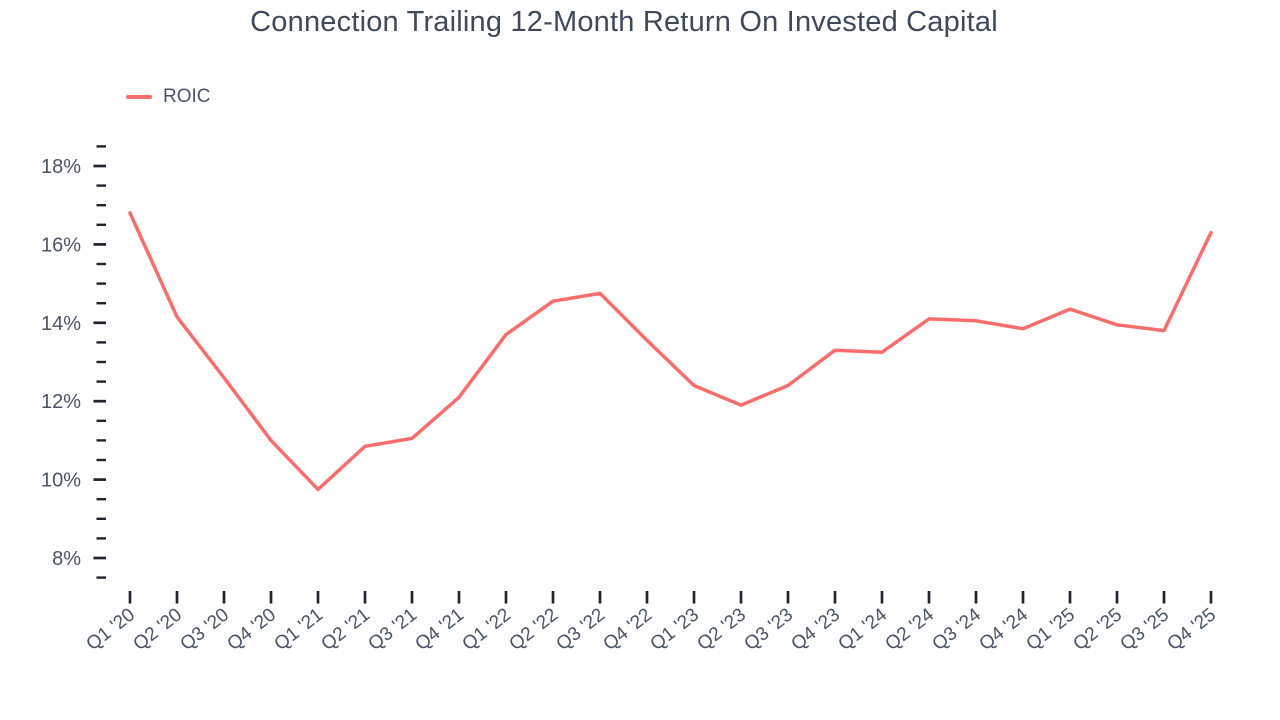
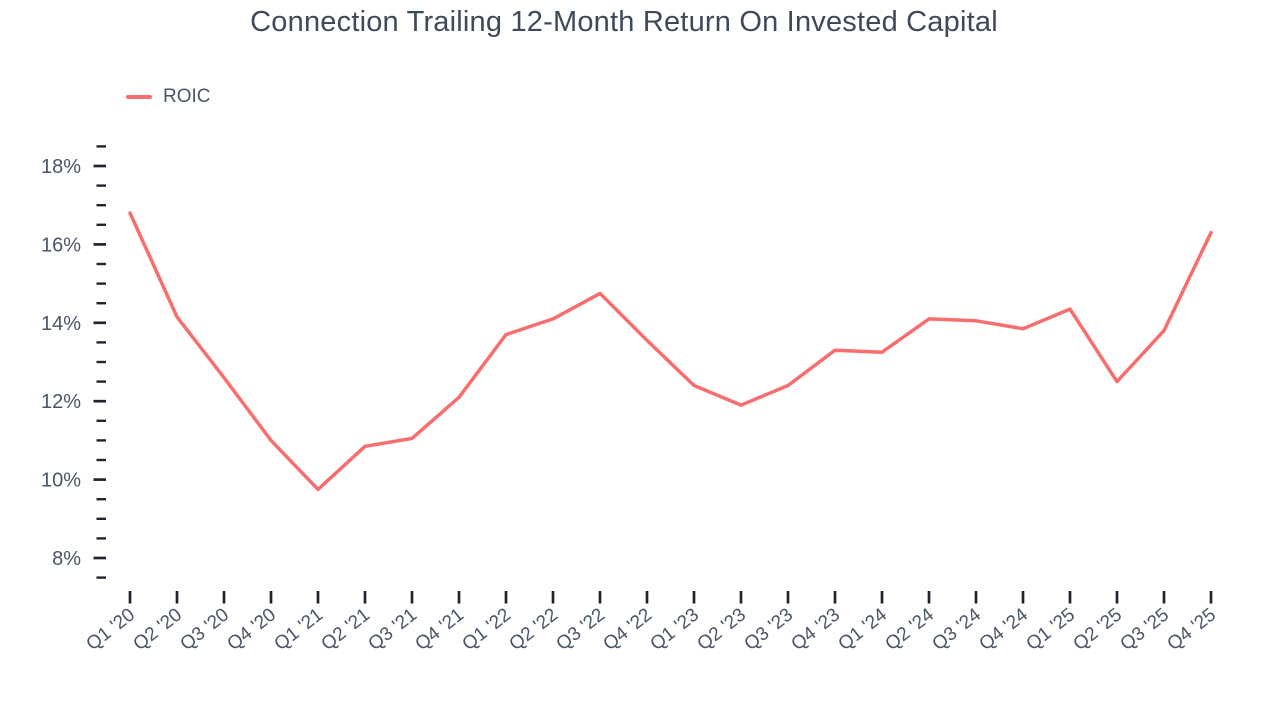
Q2 '22: 14.6% -> 14.1%
Q2 '25: 13.9% -> 12.5%
